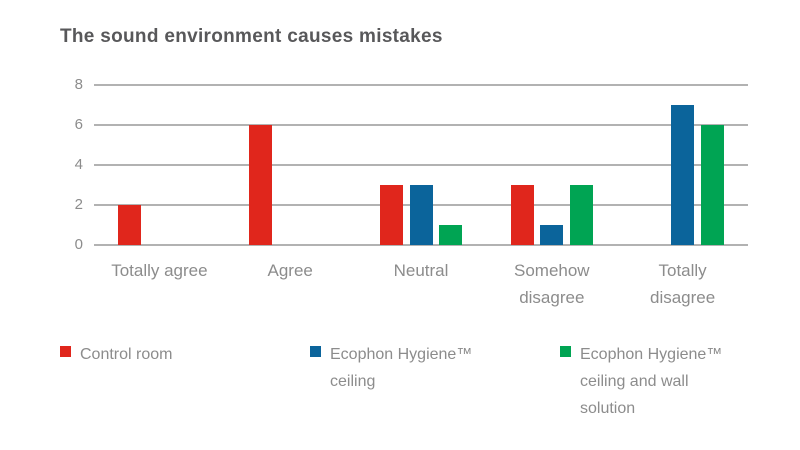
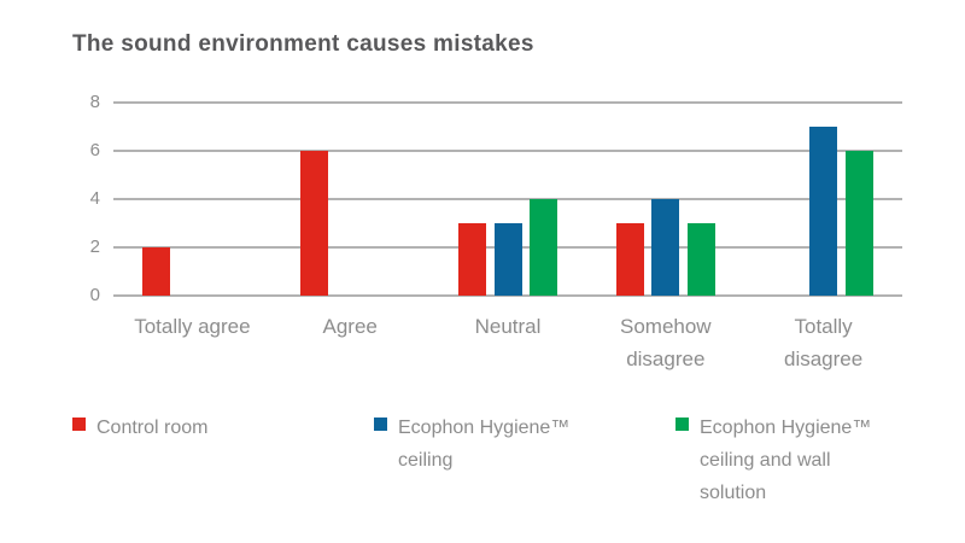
Ecophon Hygiene™ ceiling and wall solution/Neutral: 1 -> 4
Ecophon Hygiene™ ceiling/Somehow disagree: 1 -> 4
